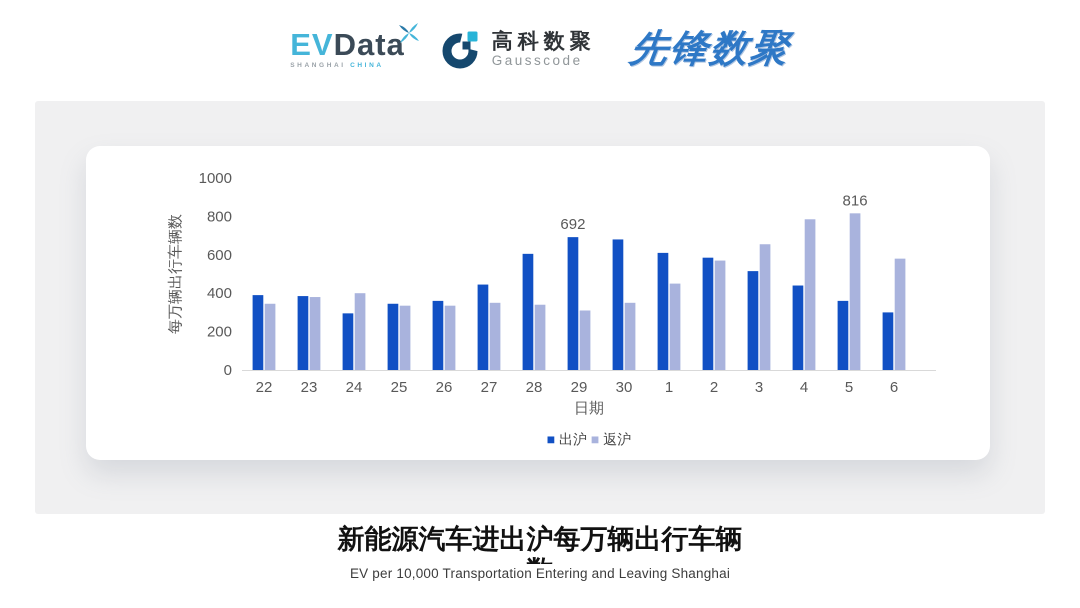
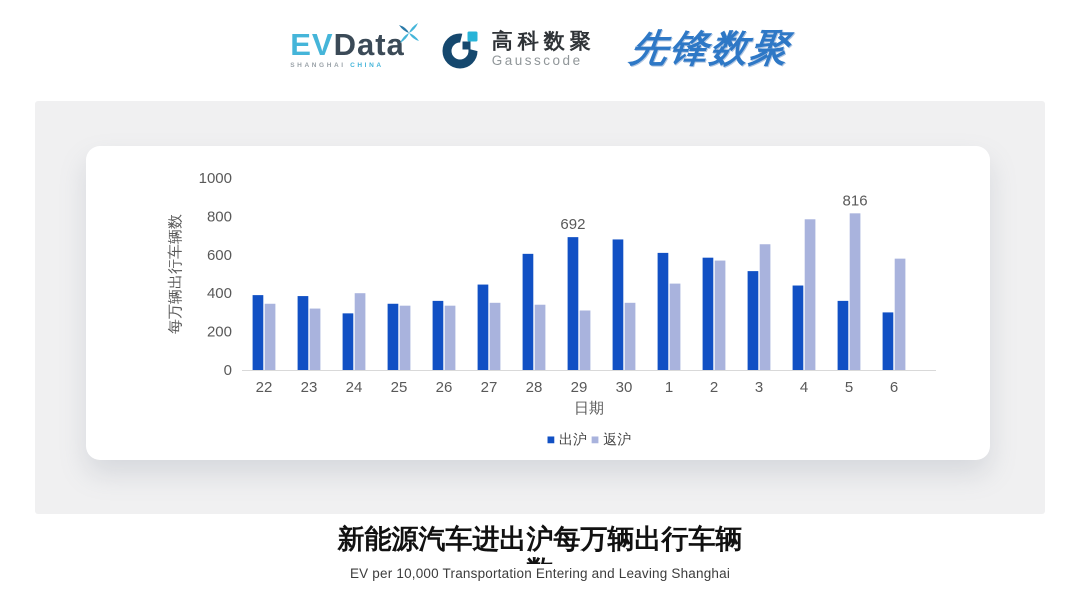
返沪/23: 380 -> 320
